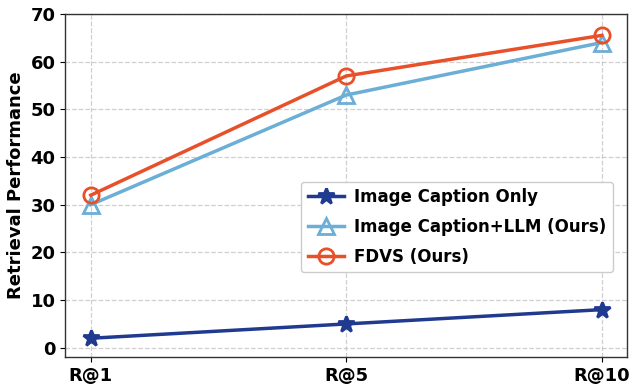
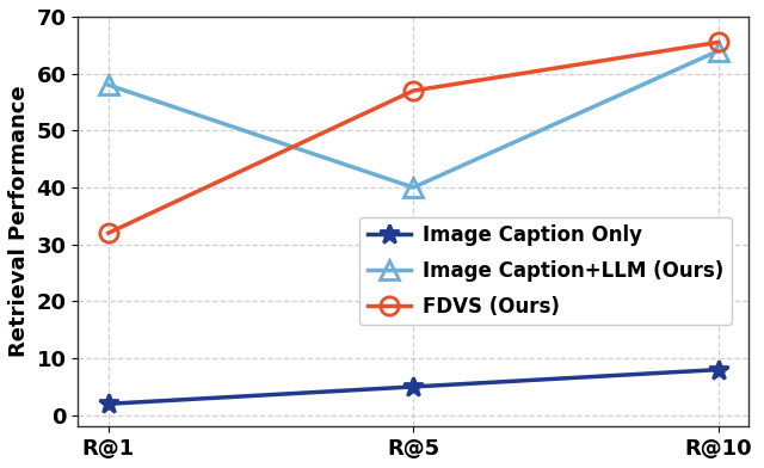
Image Caption+LLM (Ours)/R@1: 30 -> 58
Image Caption+LLM (Ours)/R@5: 53 -> 40
